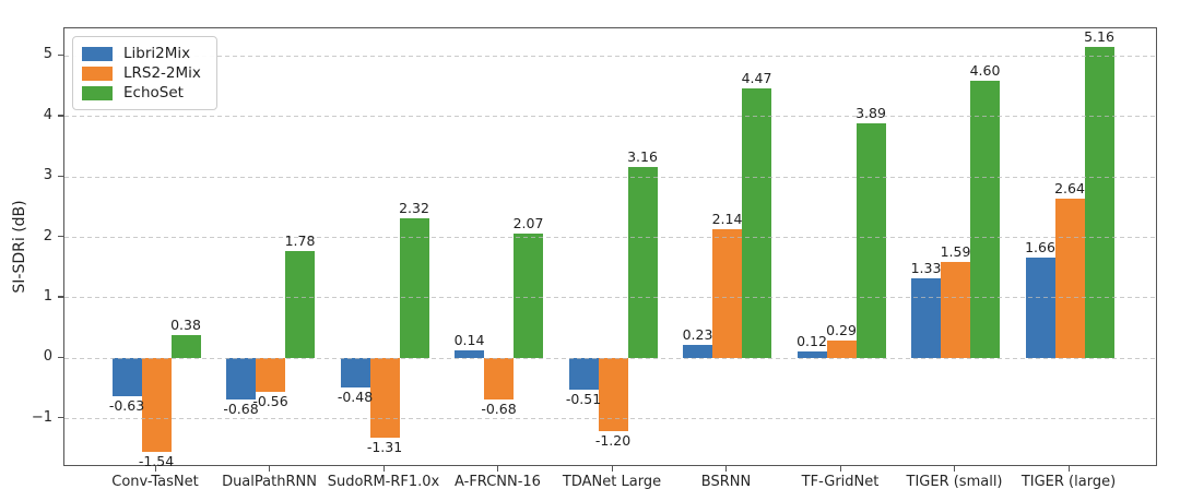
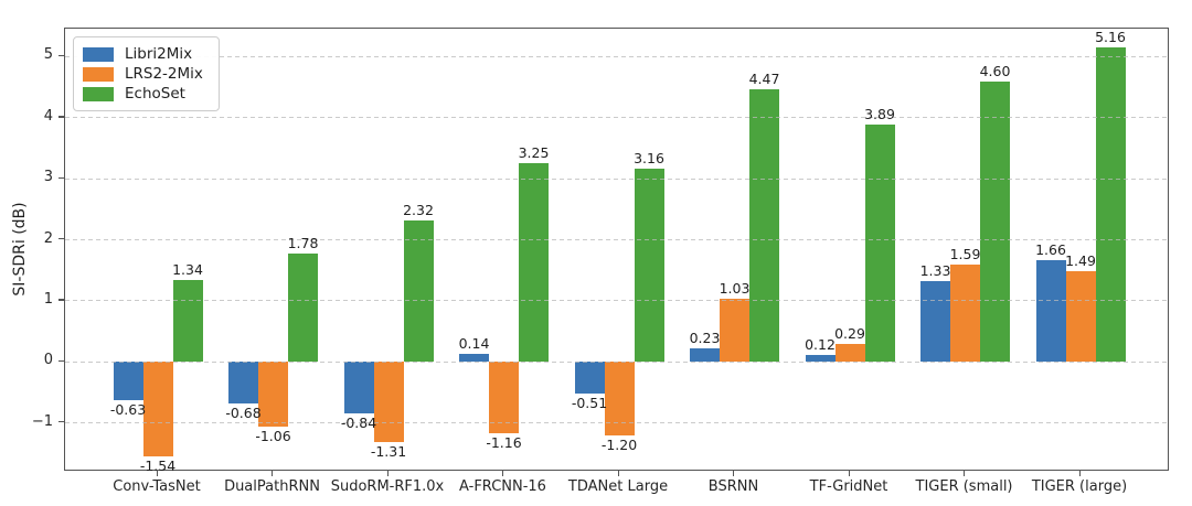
EchoSet/Conv-TasNet: 0.38 -> 1.34
LRS2-2Mix/DualPathRNN: -0.56 -> -1.06
Libri2Mix/SudoRM-RF1.0x: -0.48 -> -0.84
LRS2-2Mix/A-FRCNN-16: -0.68 -> -1.16
EchoSet/A-FRCNN-16: 2.07 -> 3.25
LRS2-2Mix/BSRNN: 2.14 -> 1.03
LRS2-2Mix/TIGER (large): 2.64 -> 1.49
